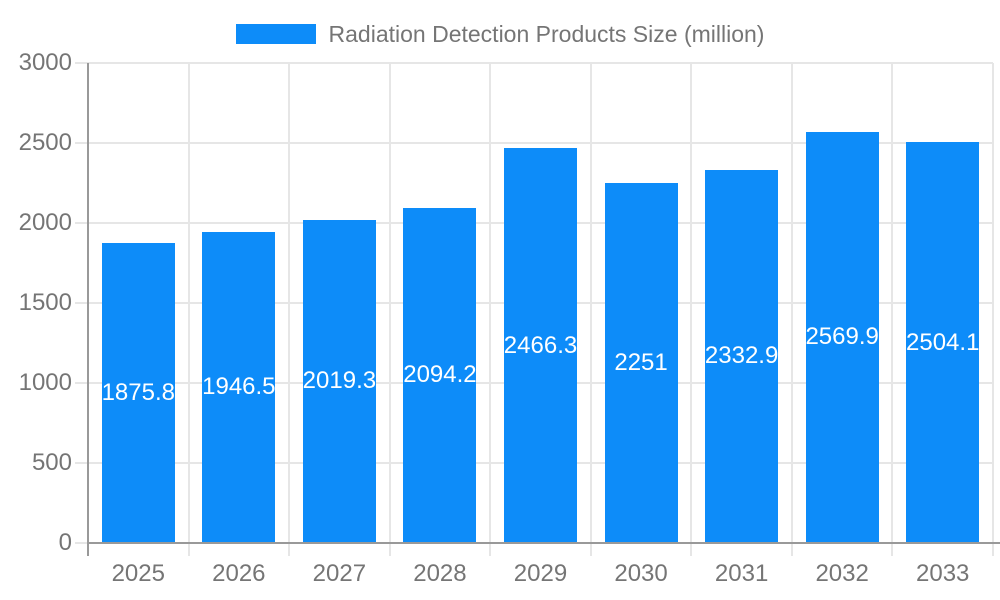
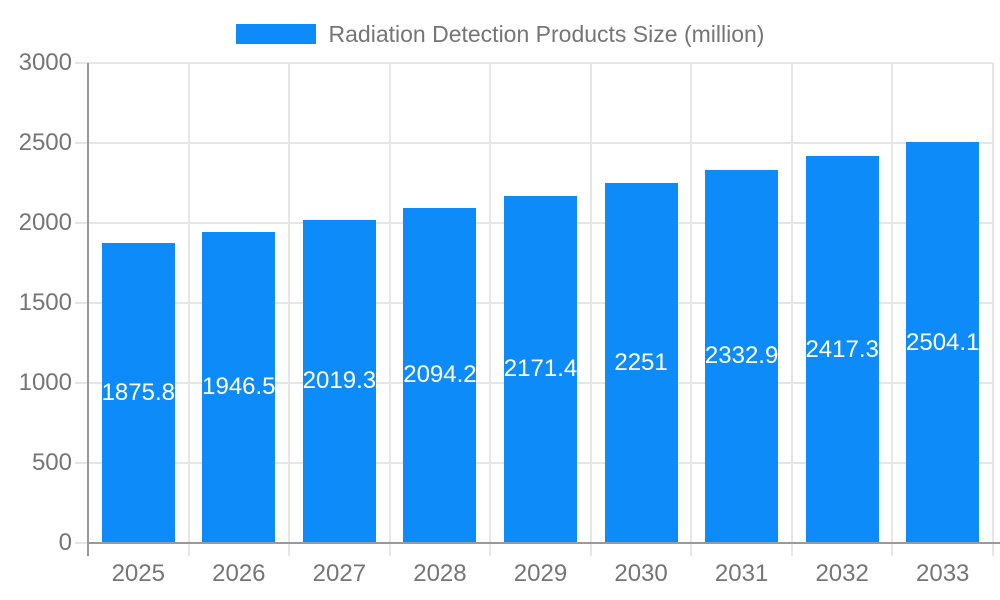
2029: 2466.3 -> 2171.4
2032: 2569.9 -> 2417.3
